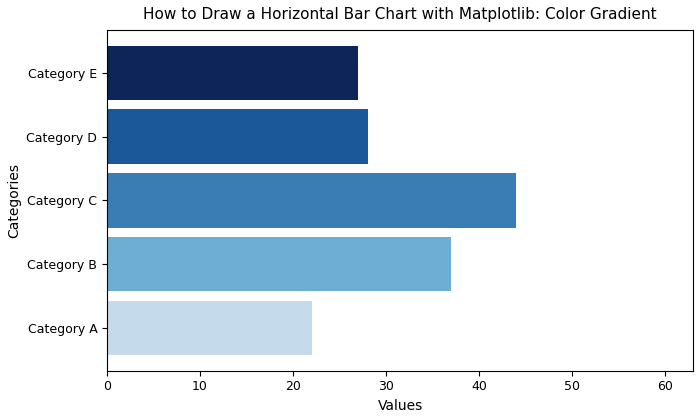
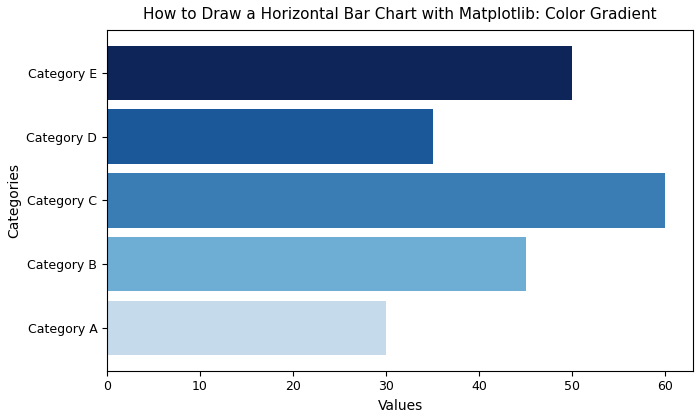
Category E: 27 -> 50
Category D: 28 -> 35
Category C: 44 -> 60
Category B: 37 -> 45
Category A: 22 -> 30
